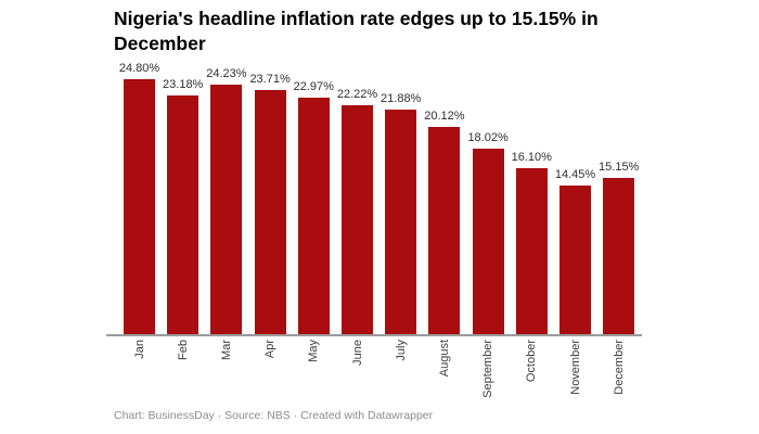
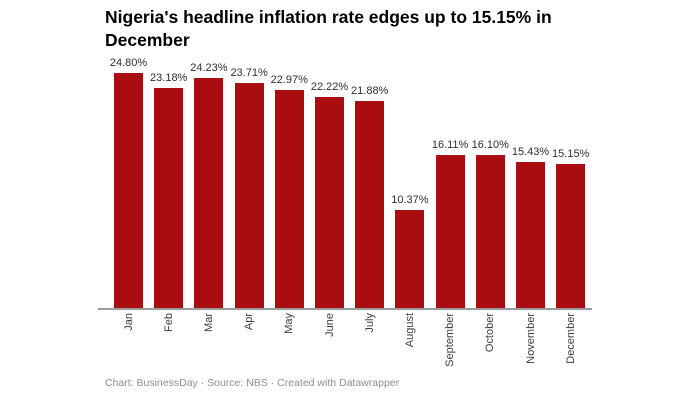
August: 20.12% -> 10.37%
September: 18.02% -> 16.11%
November: 14.45% -> 15.43%
